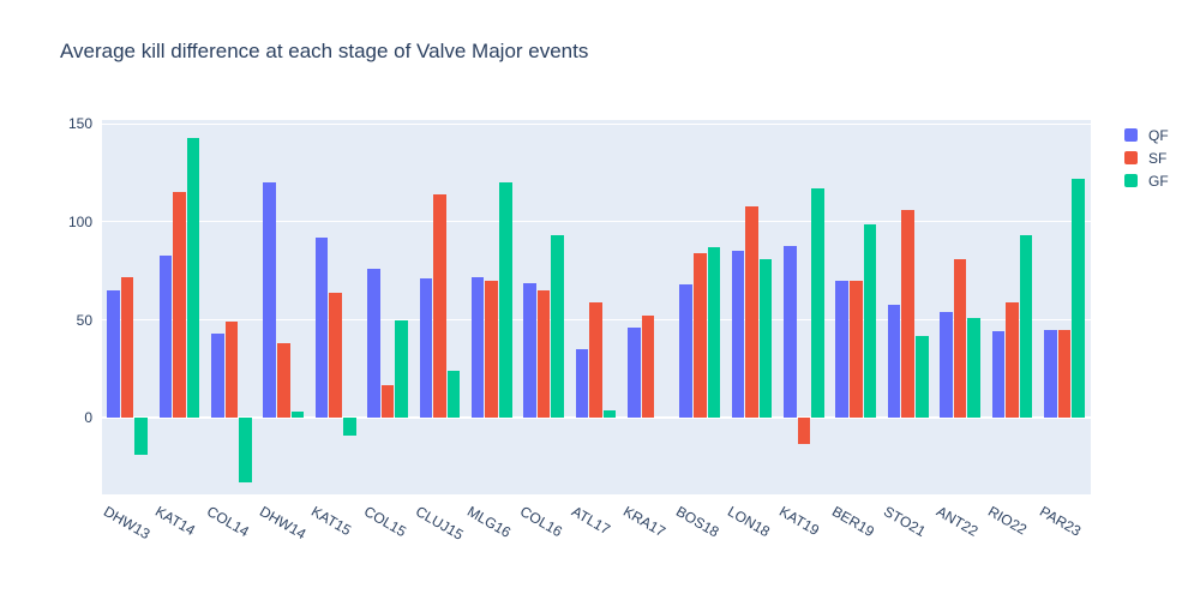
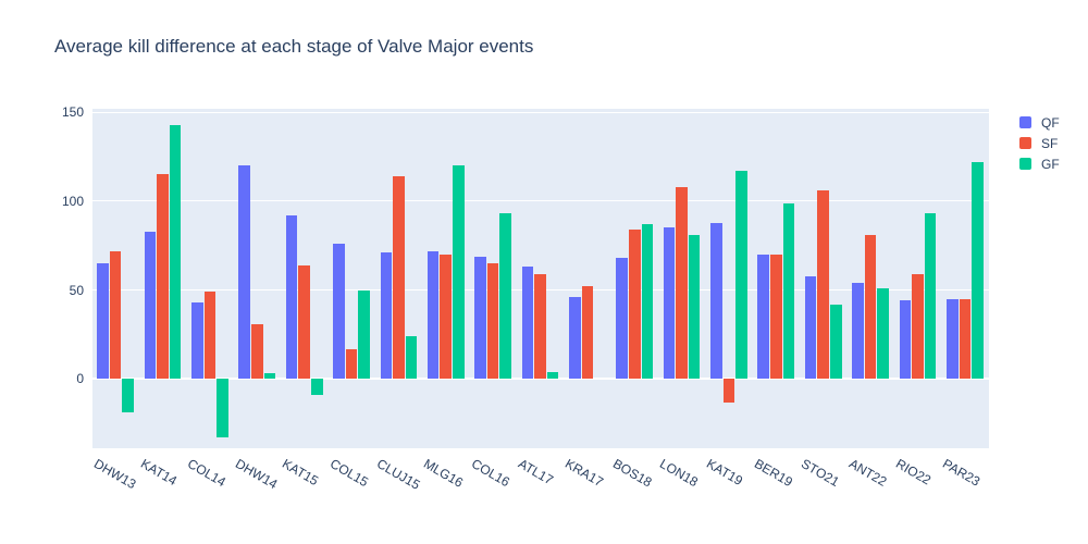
SF/DHW14: 38 -> 31
QF/ATL17: 35 -> 63
